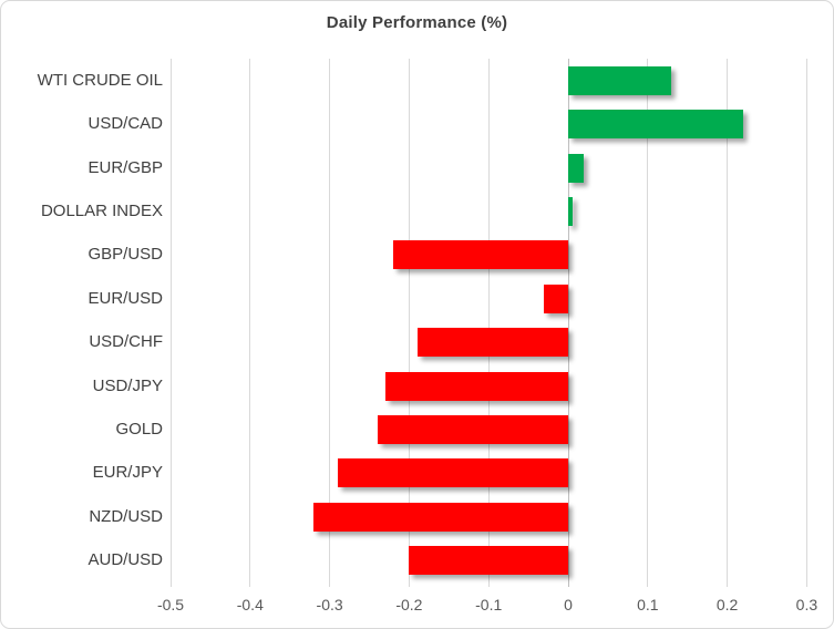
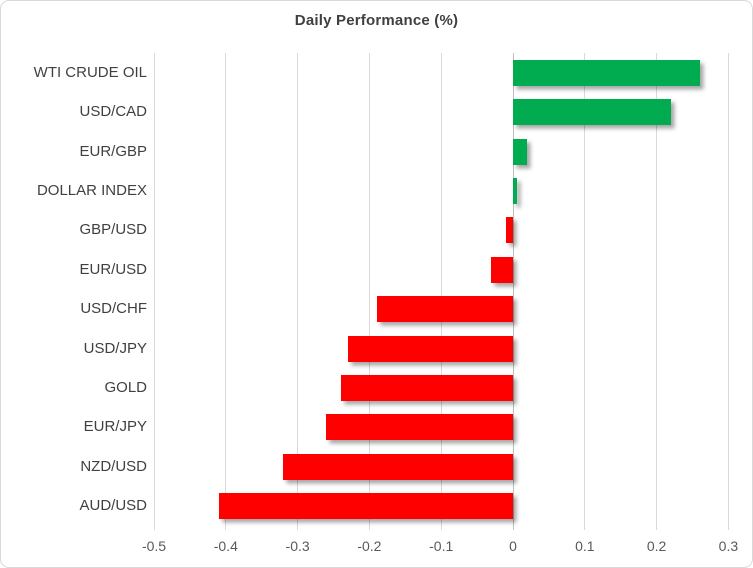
WTI CRUDE OIL: 0.13 -> 0.26
GBP/USD: -0.22 -> -0.01
EUR/JPY: -0.29 -> -0.26
AUD/USD: -0.20 -> -0.41
